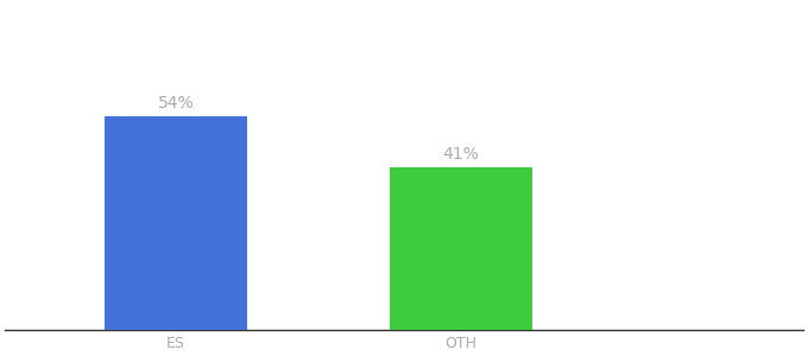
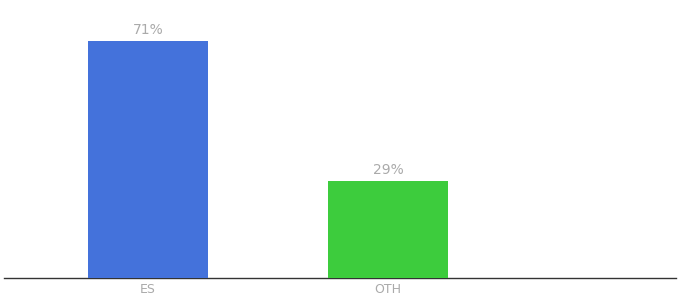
ES: 54% -> 71%
OTH: 41% -> 29%
